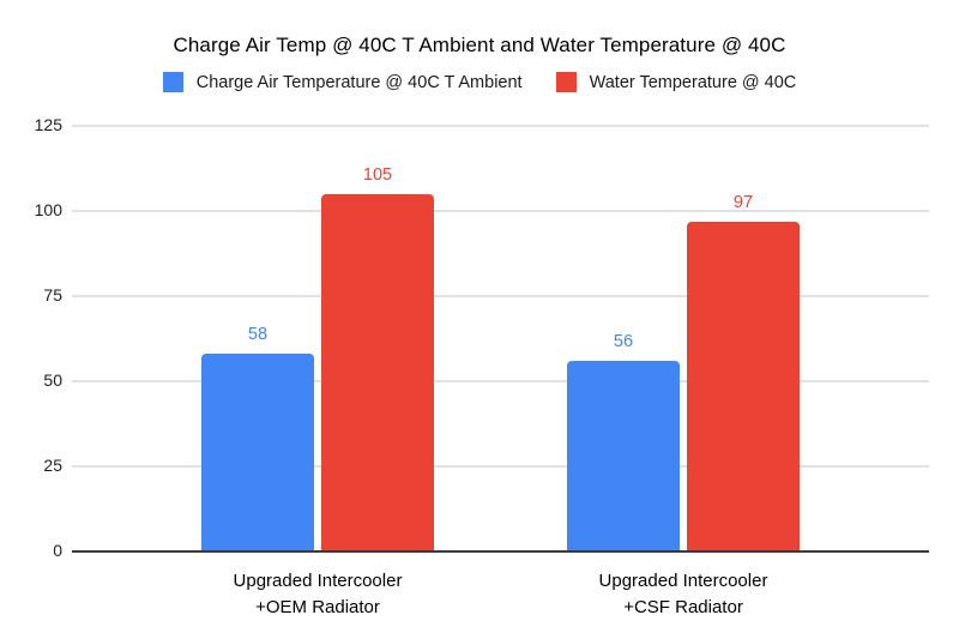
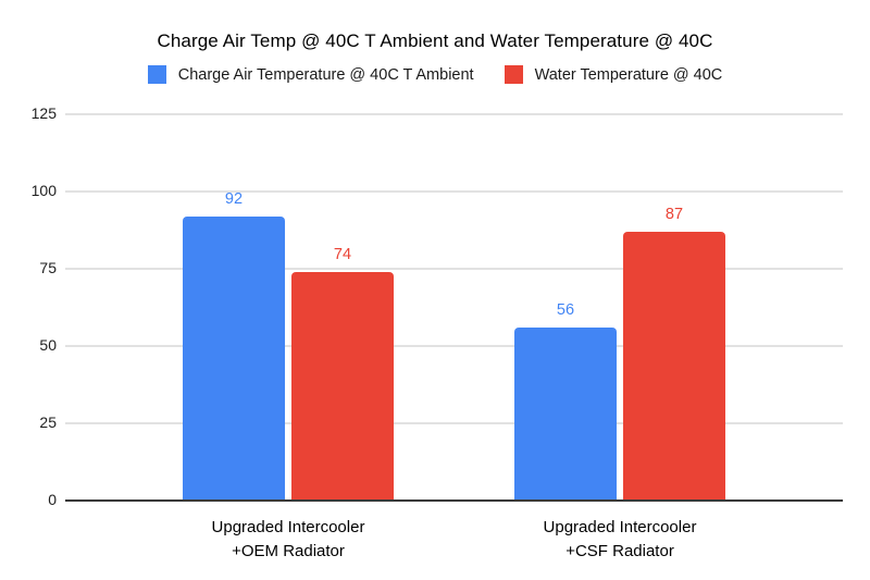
Charge Air Temperature @ 40C T Ambient/Upgraded Intercooler +OEM Radiator: 58 -> 92
Water Temperature @ 40C/Upgraded Intercooler +OEM Radiator: 105 -> 74
Water Temperature @ 40C/Upgraded Intercooler +CSF Radiator: 97 -> 87
